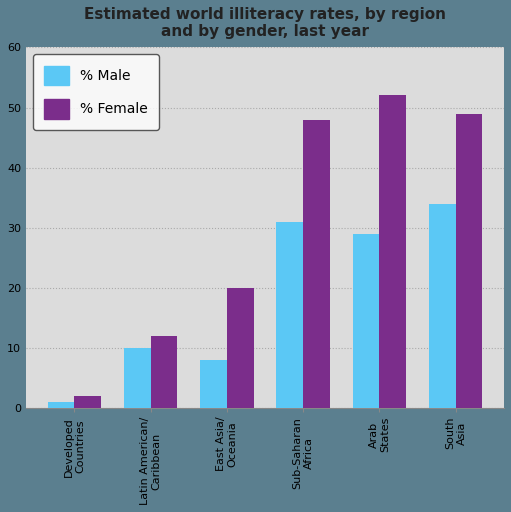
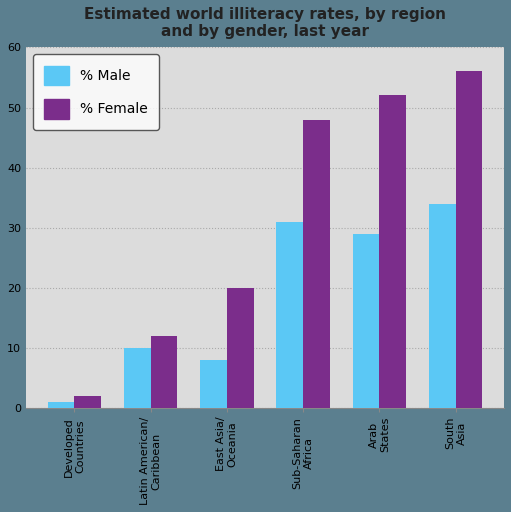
% Female/South Asia: 49 -> 56
